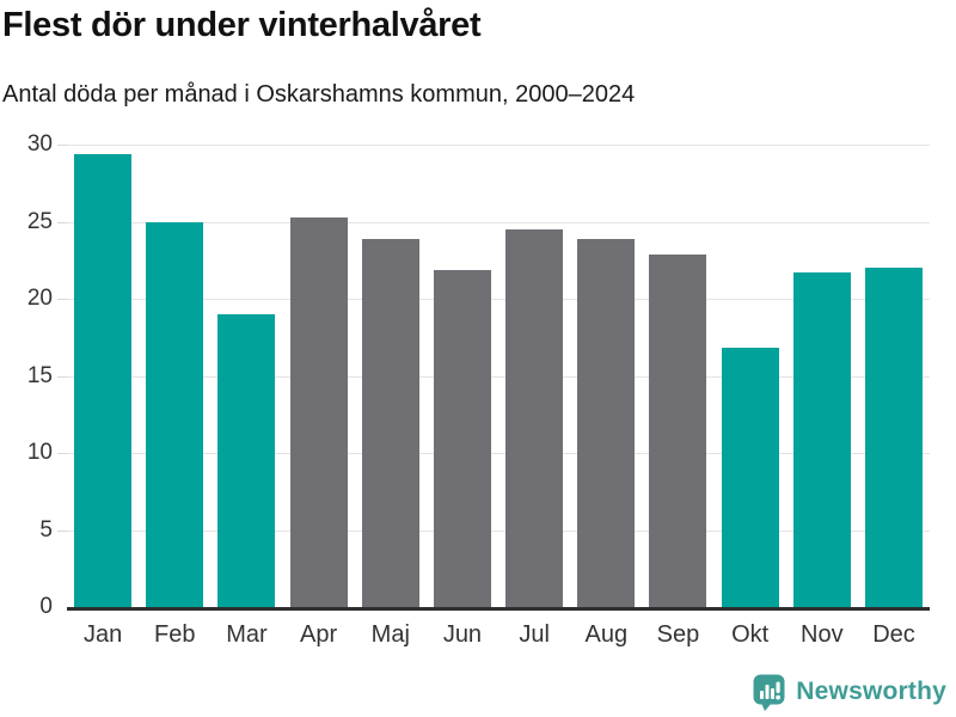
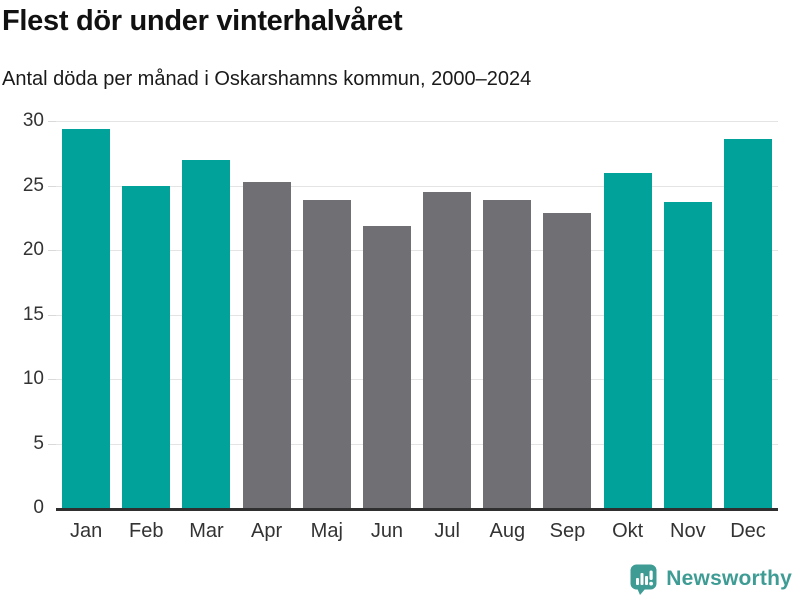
Mar: 19.0 -> 27.0
Okt: 16.8 -> 26.0
Nov: 21.7 -> 23.7
Dec: 22.0 -> 28.6
